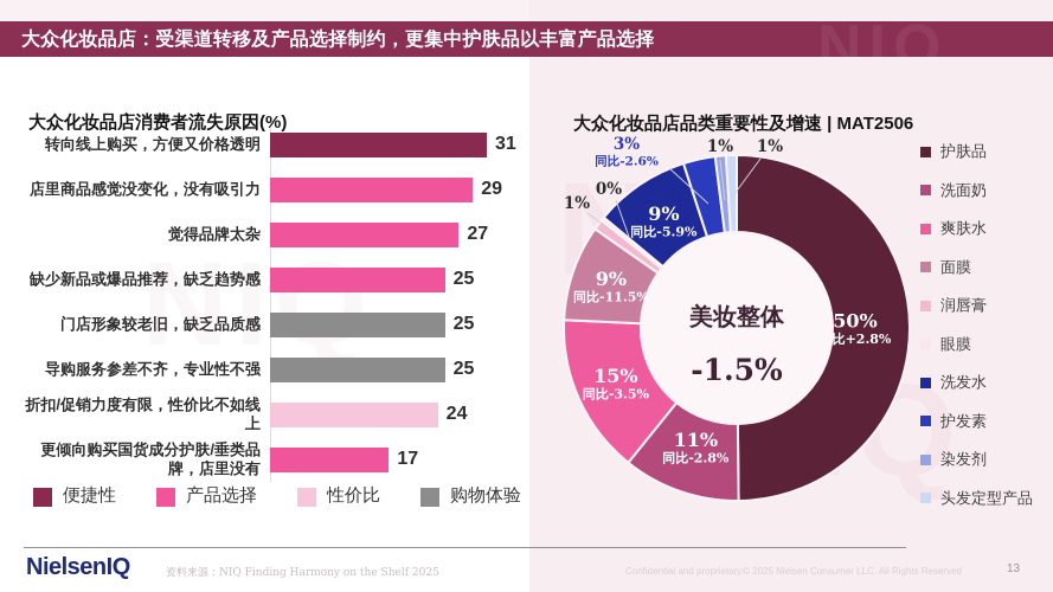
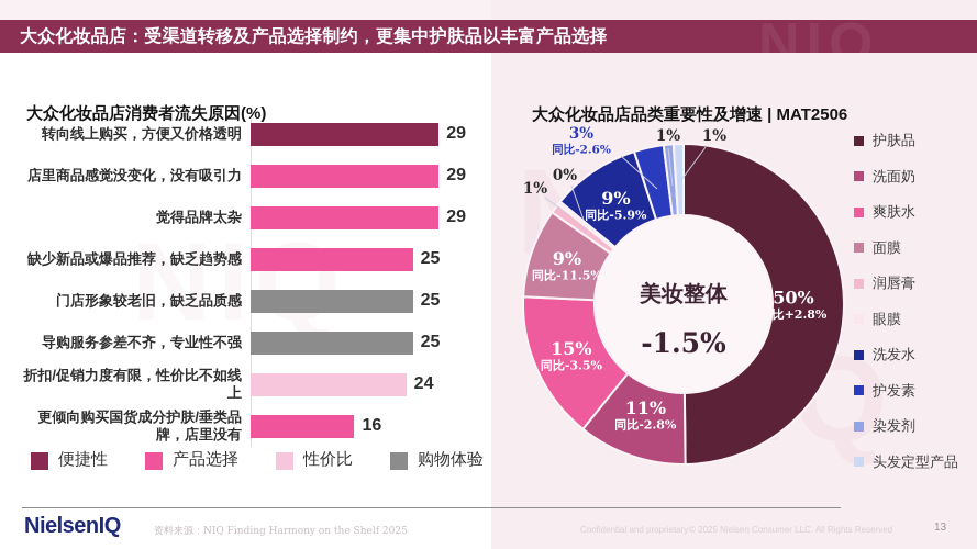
大众化妆品店消费者流失原因(%)/转向线上购买，方便又价格透明: 31 -> 29
大众化妆品店消费者流失原因(%)/觉得品牌太杂: 27 -> 29
大众化妆品店消费者流失原因(%)/更倾向购买国货成分护肤/垂类品牌，店里没有: 17 -> 16
